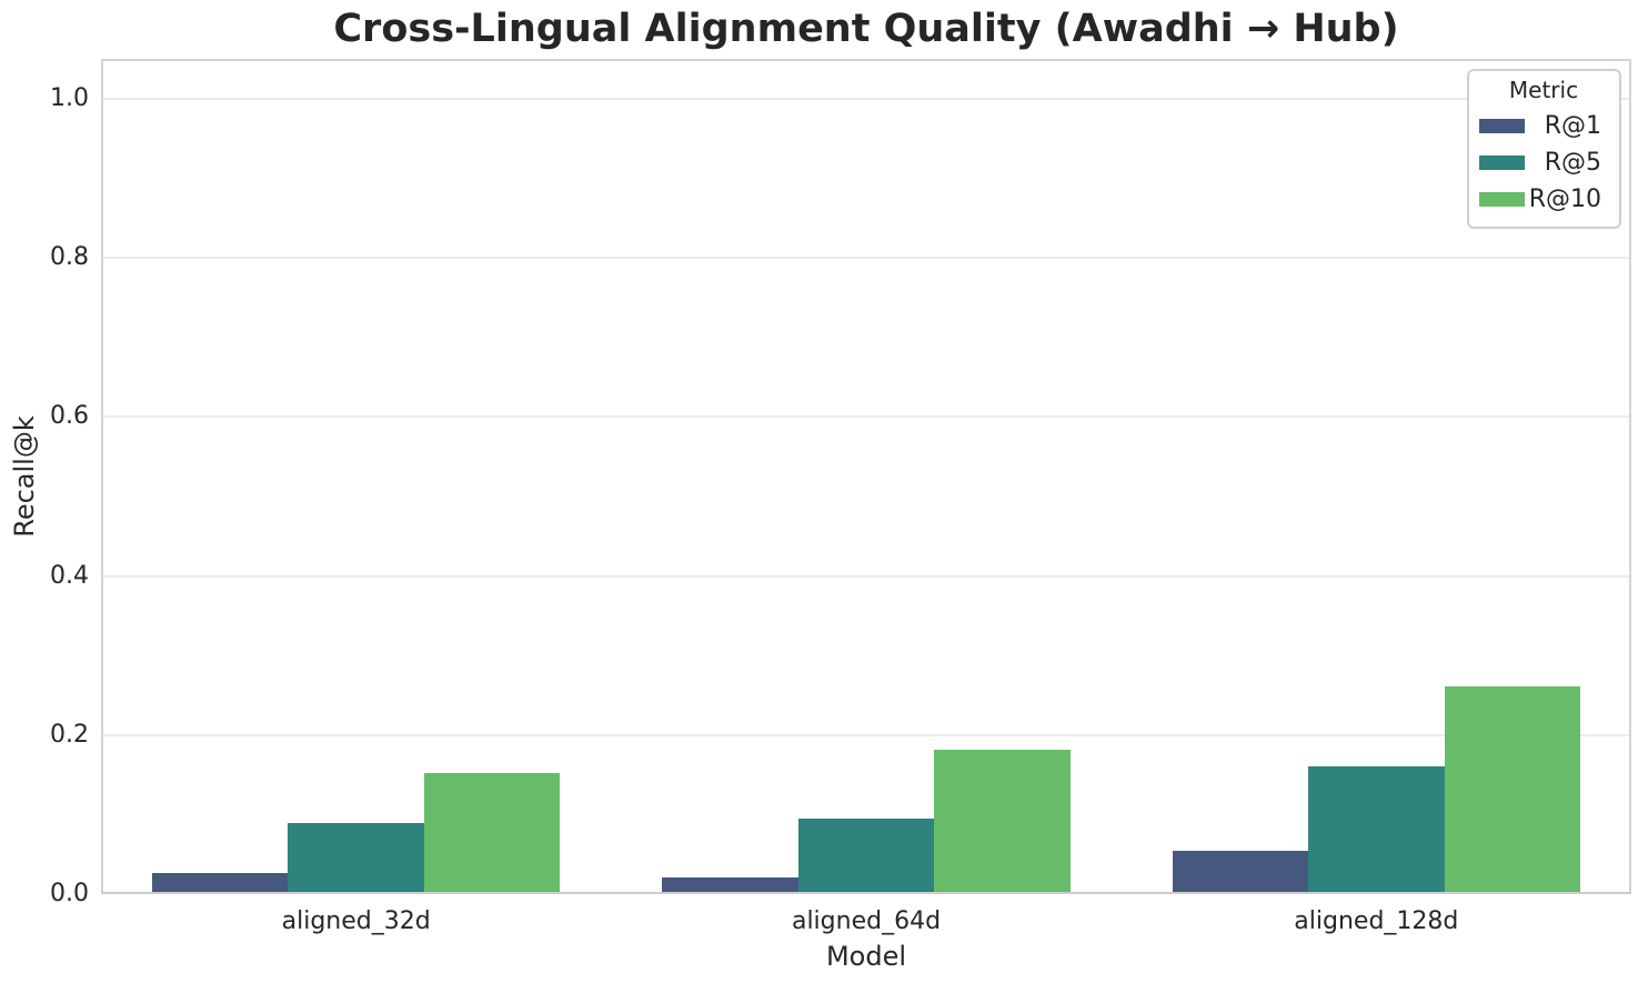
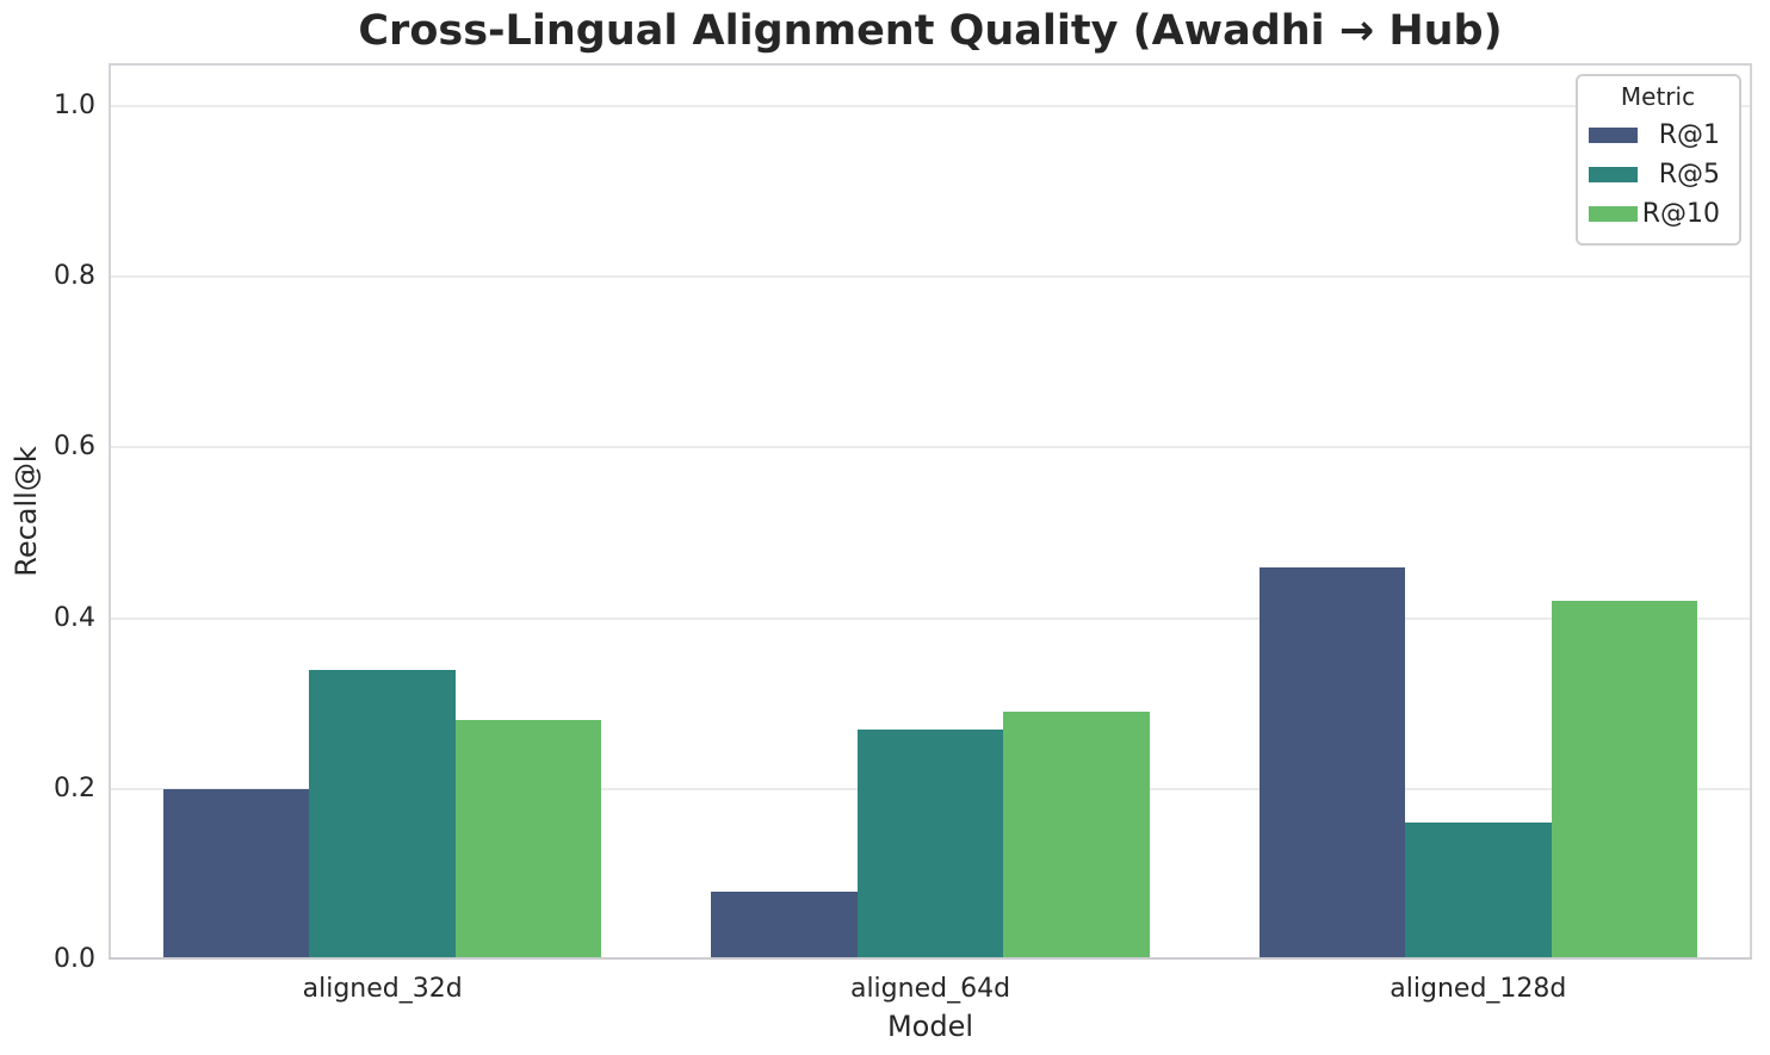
R@1/aligned_32d: 0.03 -> 0.20
R@5/aligned_32d: 0.09 -> 0.34
R@10/aligned_32d: 0.15 -> 0.28
R@1/aligned_64d: 0.02 -> 0.08
R@5/aligned_64d: 0.10 -> 0.27
R@10/aligned_64d: 0.18 -> 0.29
R@1/aligned_128d: 0.06 -> 0.46
R@10/aligned_128d: 0.26 -> 0.42
